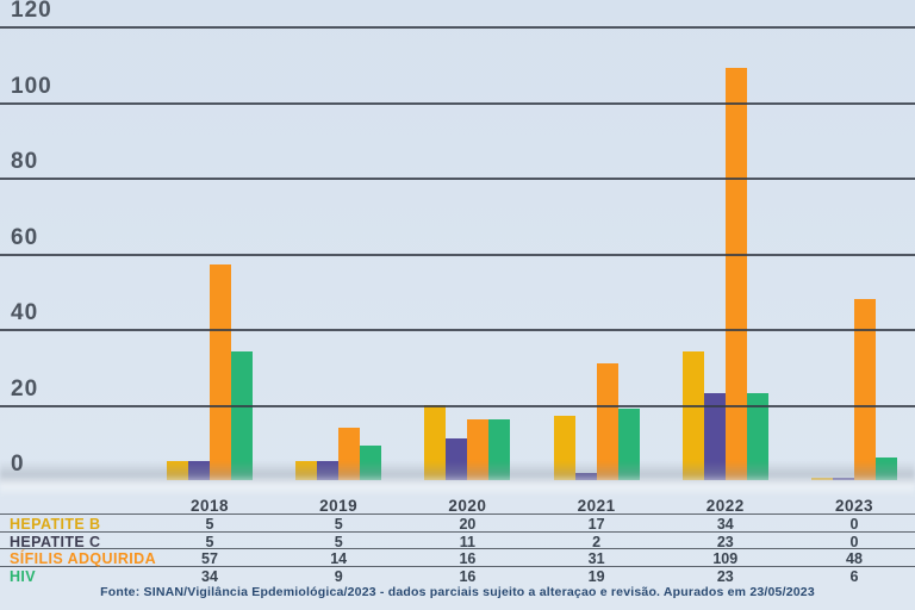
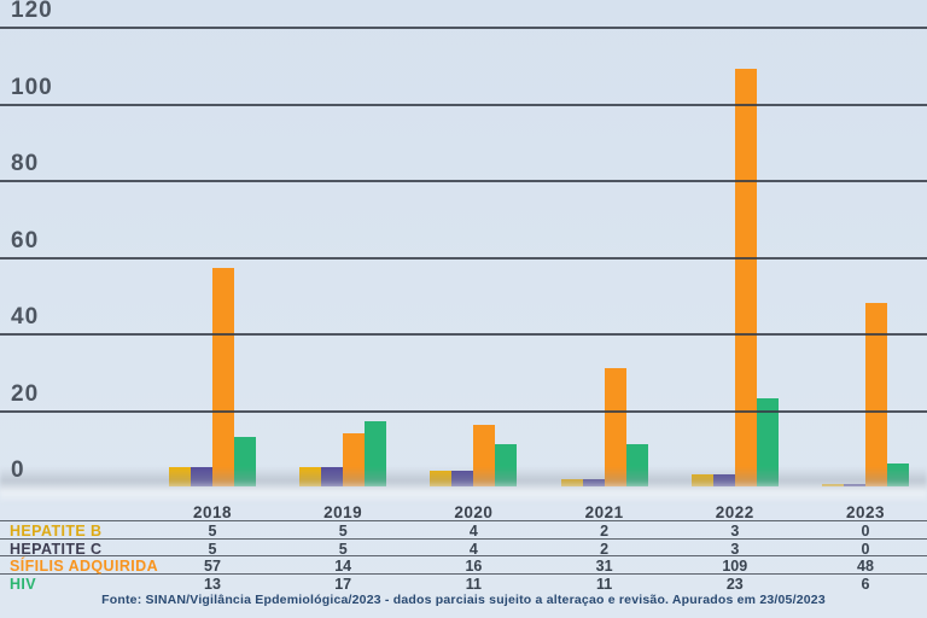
HIV/2018: 34 -> 13
HIV/2019: 9 -> 17
HEPATITE B/2020: 20 -> 4
HEPATITE C/2020: 11 -> 4
HIV/2020: 16 -> 11
HEPATITE B/2021: 17 -> 2
HIV/2021: 19 -> 11
HEPATITE B/2022: 34 -> 3
HEPATITE C/2022: 23 -> 3
